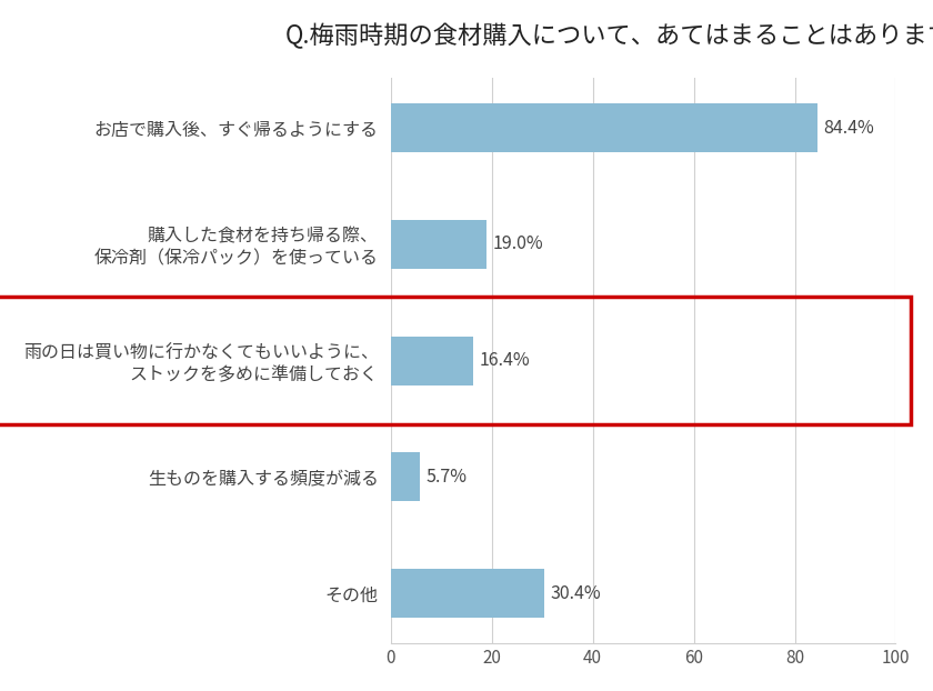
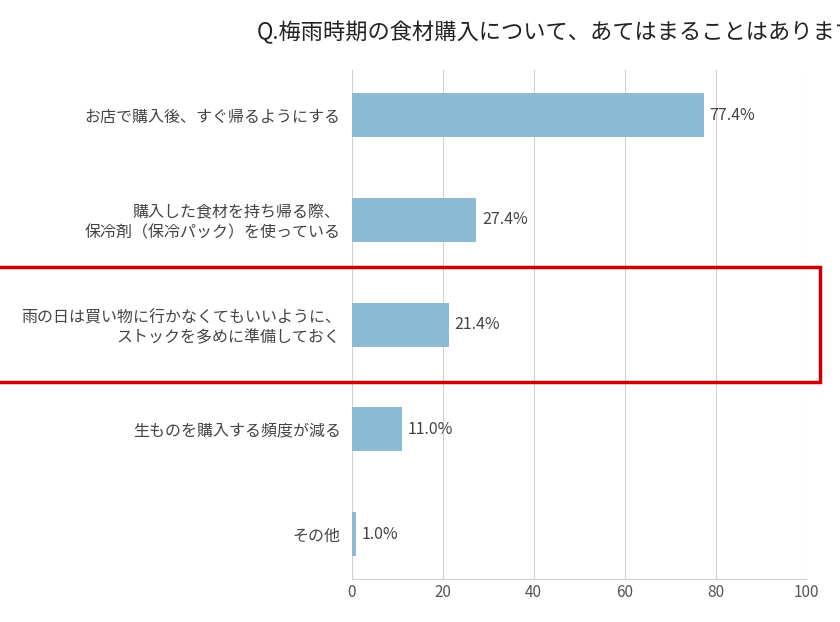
お店で購入後、すぐ帰るようにする: 84.4% -> 77.4%
購入した食材を持ち帰る際、 保冷剤（保冷パック）を使っている: 19.0% -> 27.4%
雨の日は買い物に行かなくてもいいように、 ストックを多めに準備しておく: 16.4% -> 21.4%
生ものを購入する頻度が減る: 5.7% -> 11.0%
その他: 30.4% -> 1.0%
